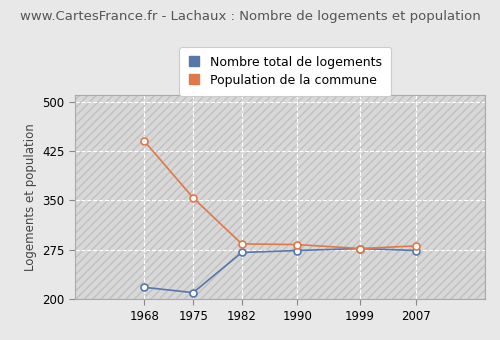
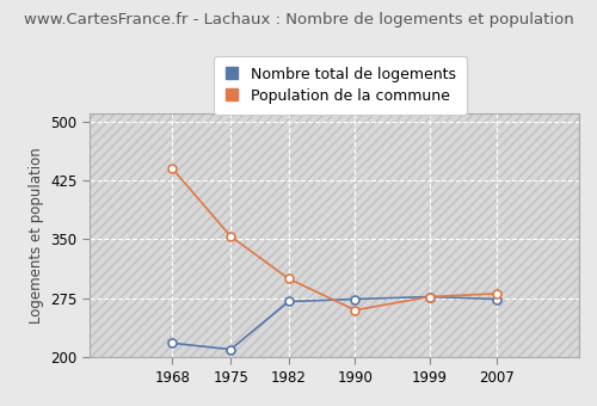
Population de la commune/1982: 284 -> 300
Population de la commune/1990: 283 -> 260
